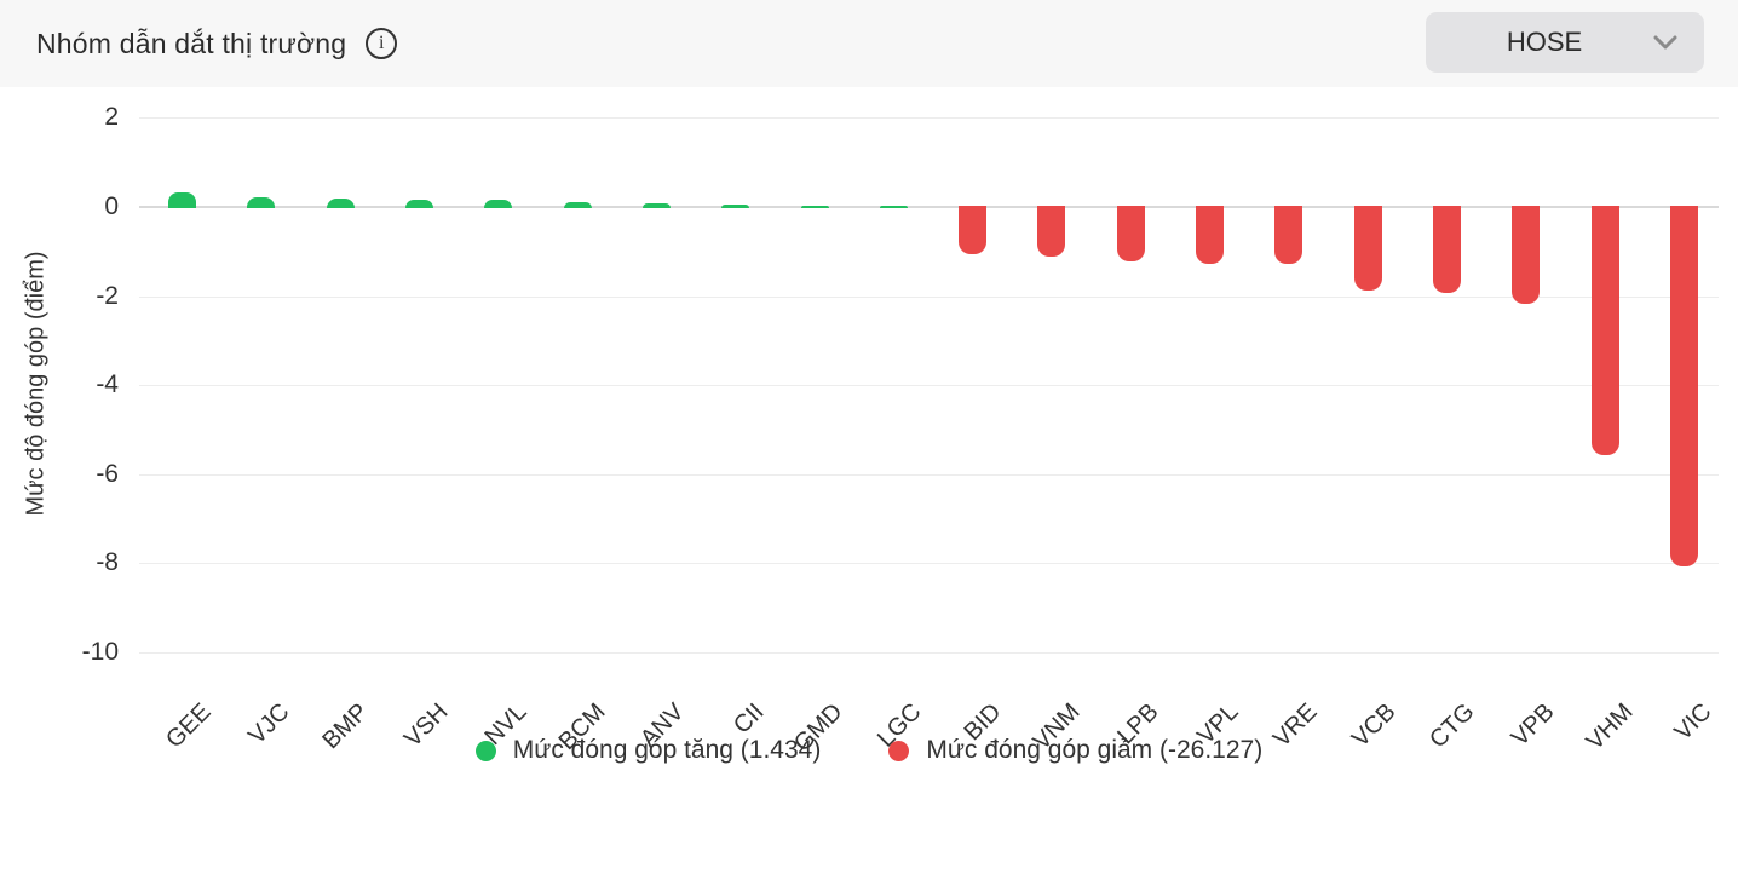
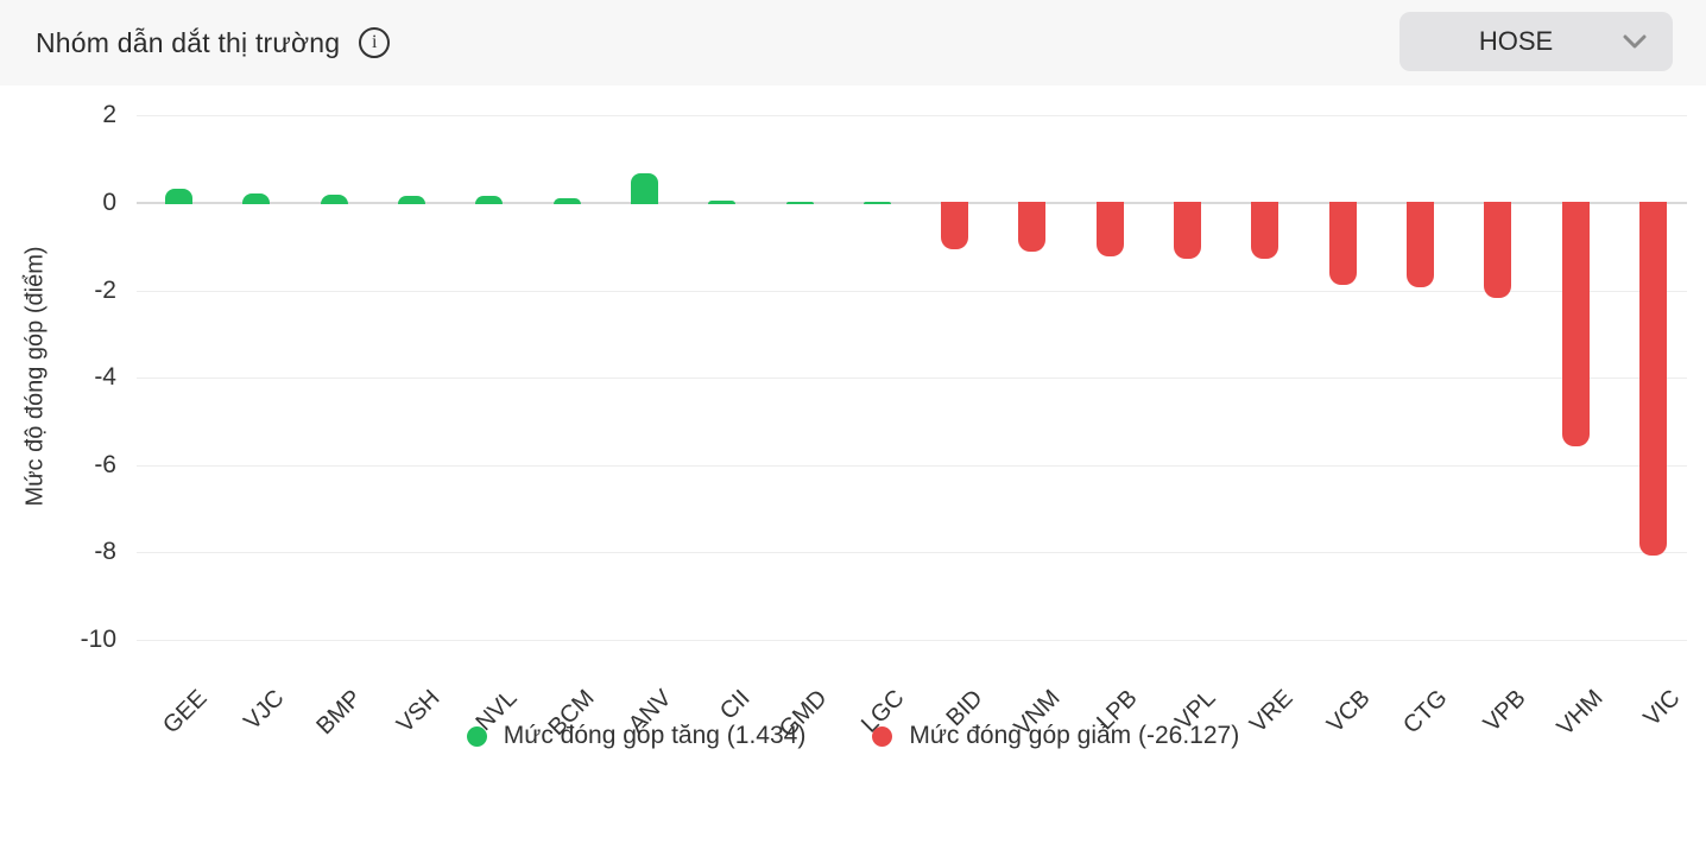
ANV: 0.1 -> 0.7
